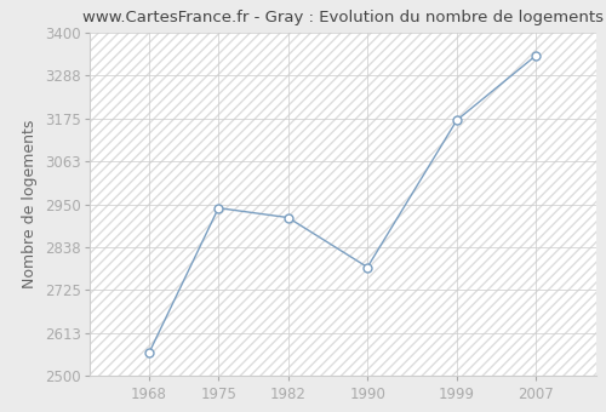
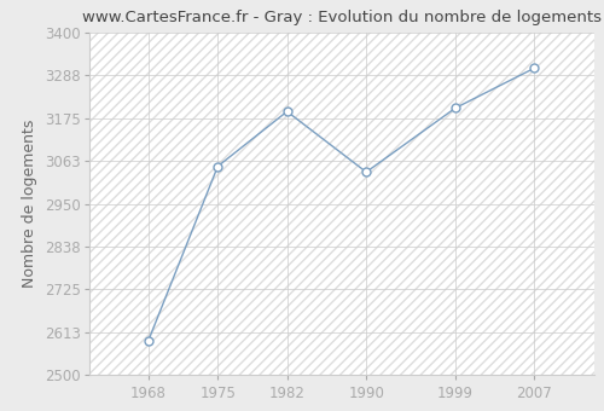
1968: 2560 -> 2591
1975: 2940 -> 3048
1982: 2915 -> 3192
1990: 2785 -> 3033
1999: 3170 -> 3201
2007: 3340 -> 3306
